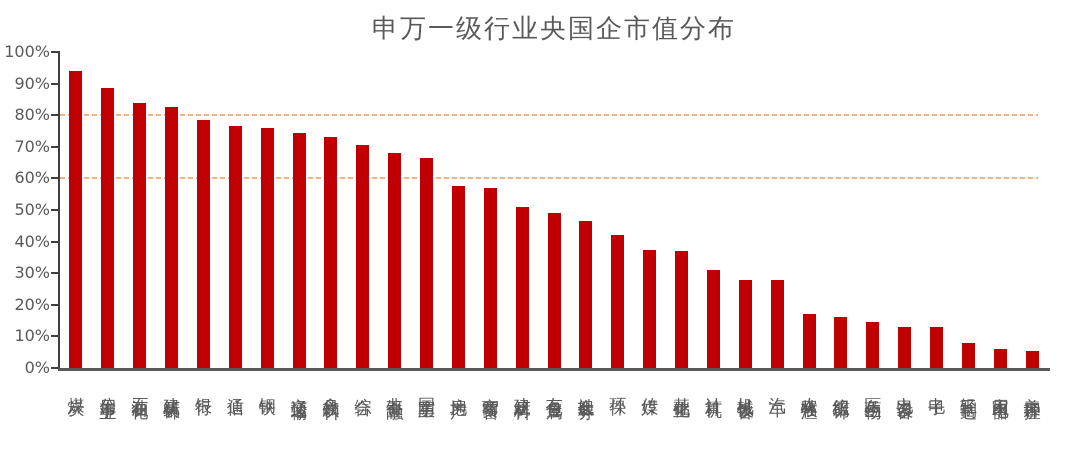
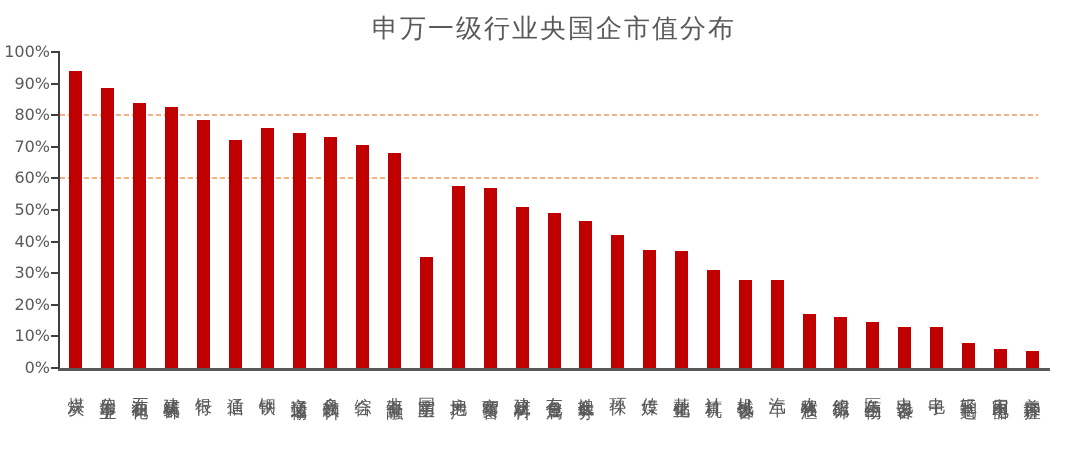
通信: 76% -> 72%
国防军工: 66% -> 35%
